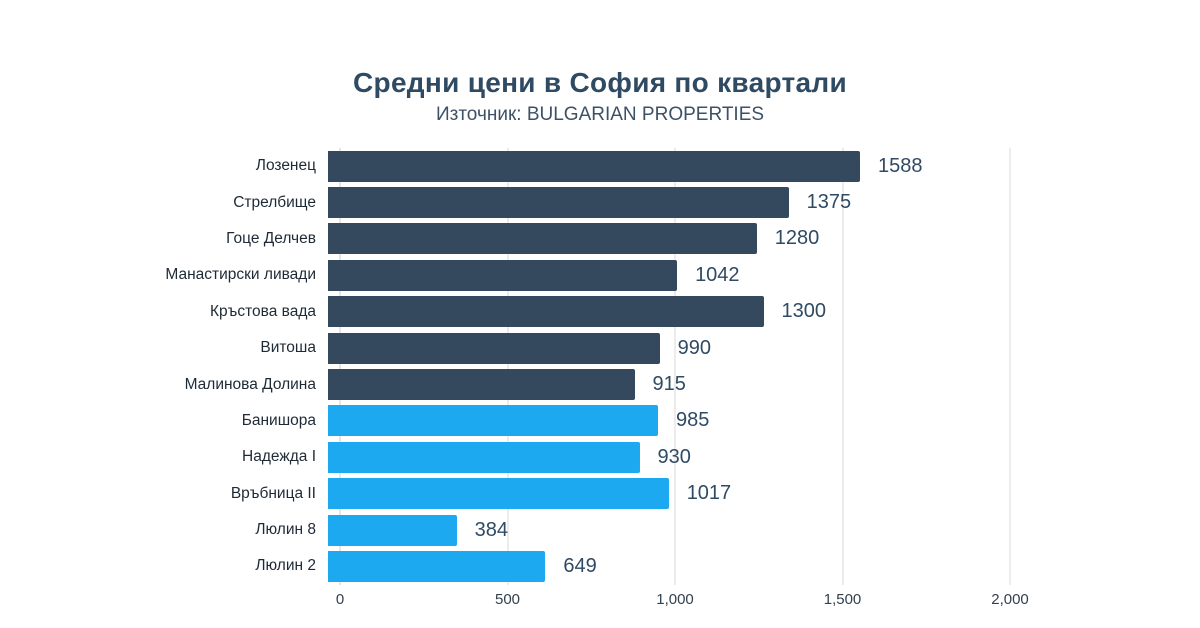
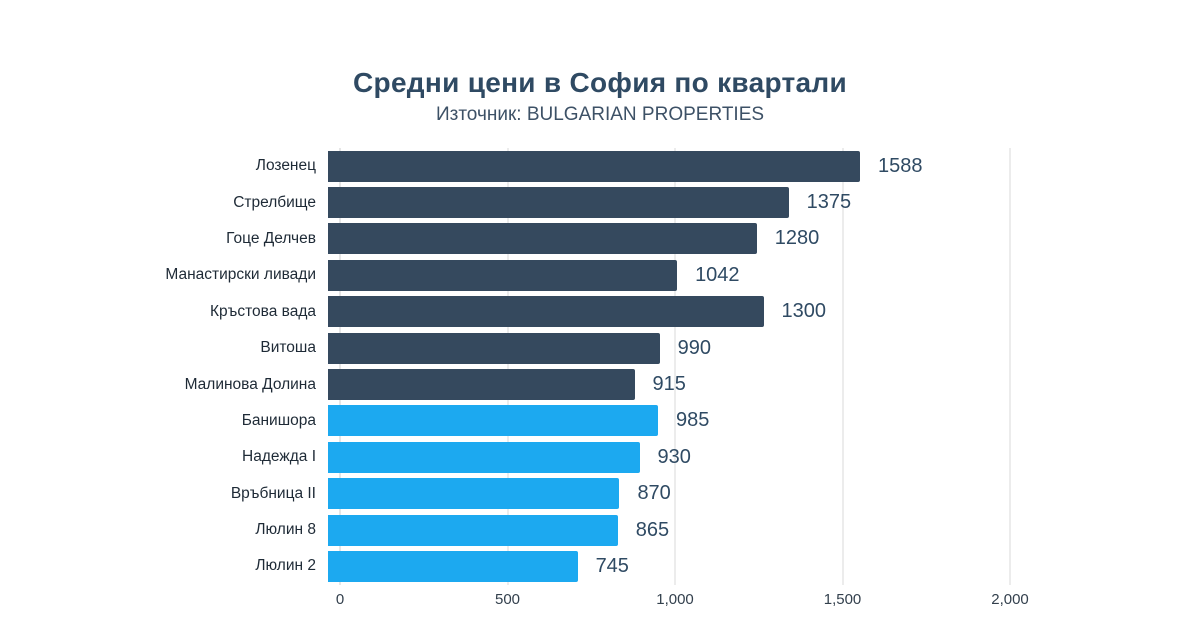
Връбница II: 1017 -> 870
Люлин 8: 384 -> 865
Люлин 2: 649 -> 745
